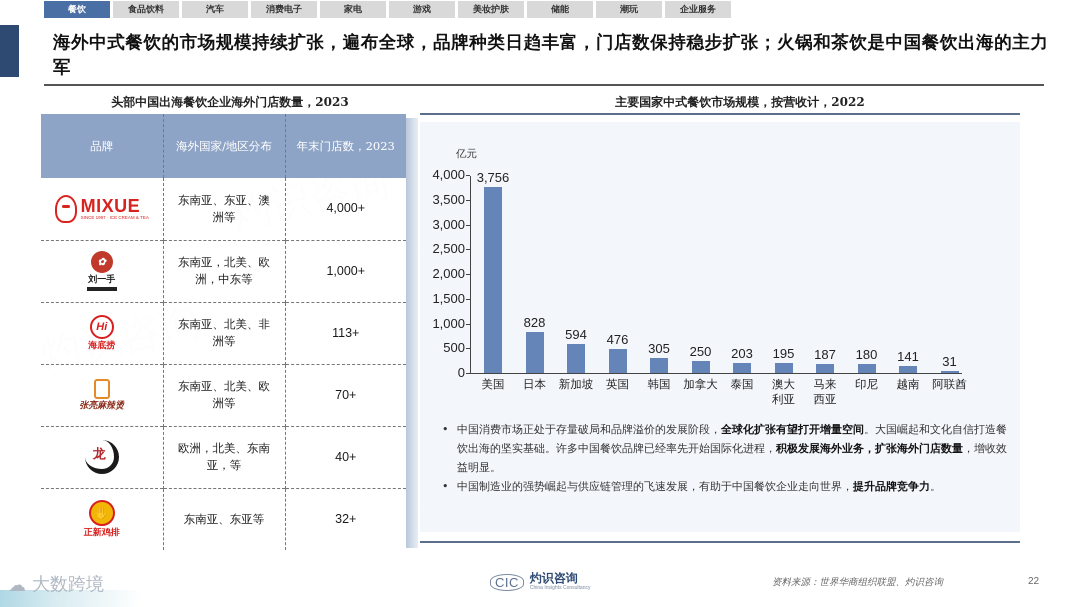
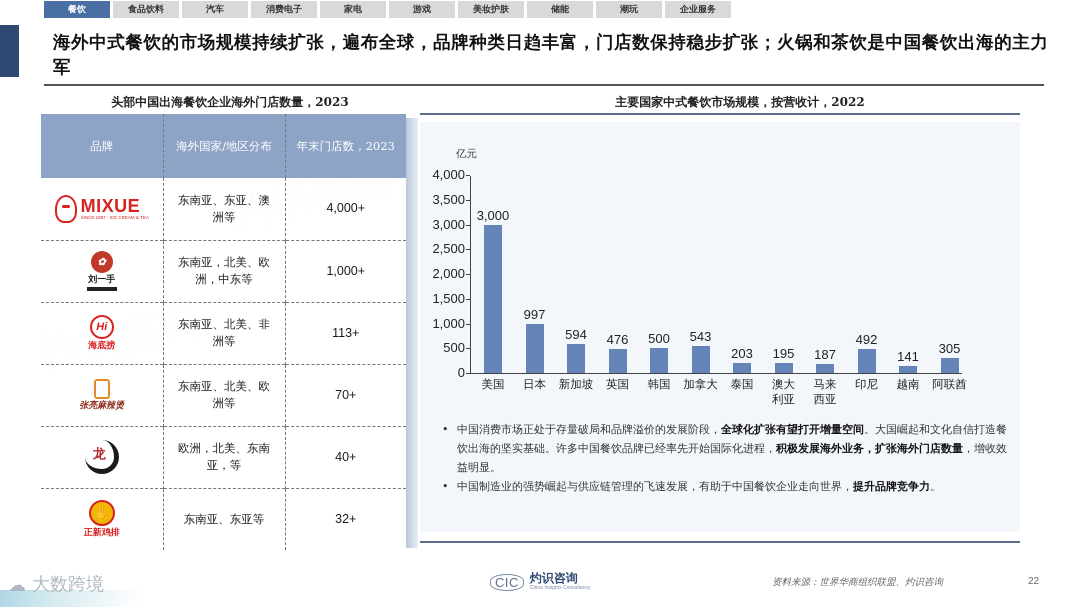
美国: 3,756 -> 3,000
日本: 828 -> 997
韩国: 305 -> 500
加拿大: 250 -> 543
印尼: 180 -> 492
阿联酋: 31 -> 305
